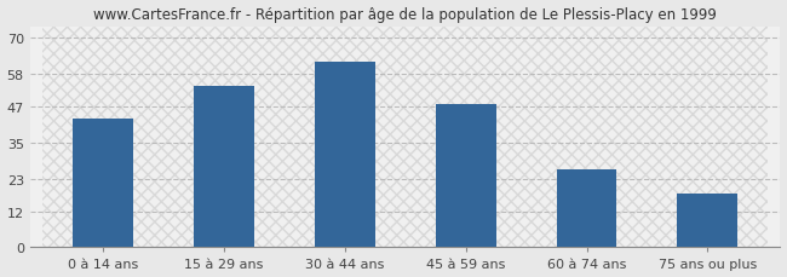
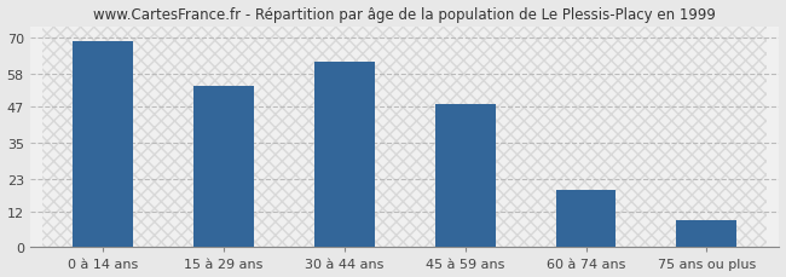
0 à 14 ans: 43 -> 69
60 à 74 ans: 26 -> 19
75 ans ou plus: 18 -> 9
